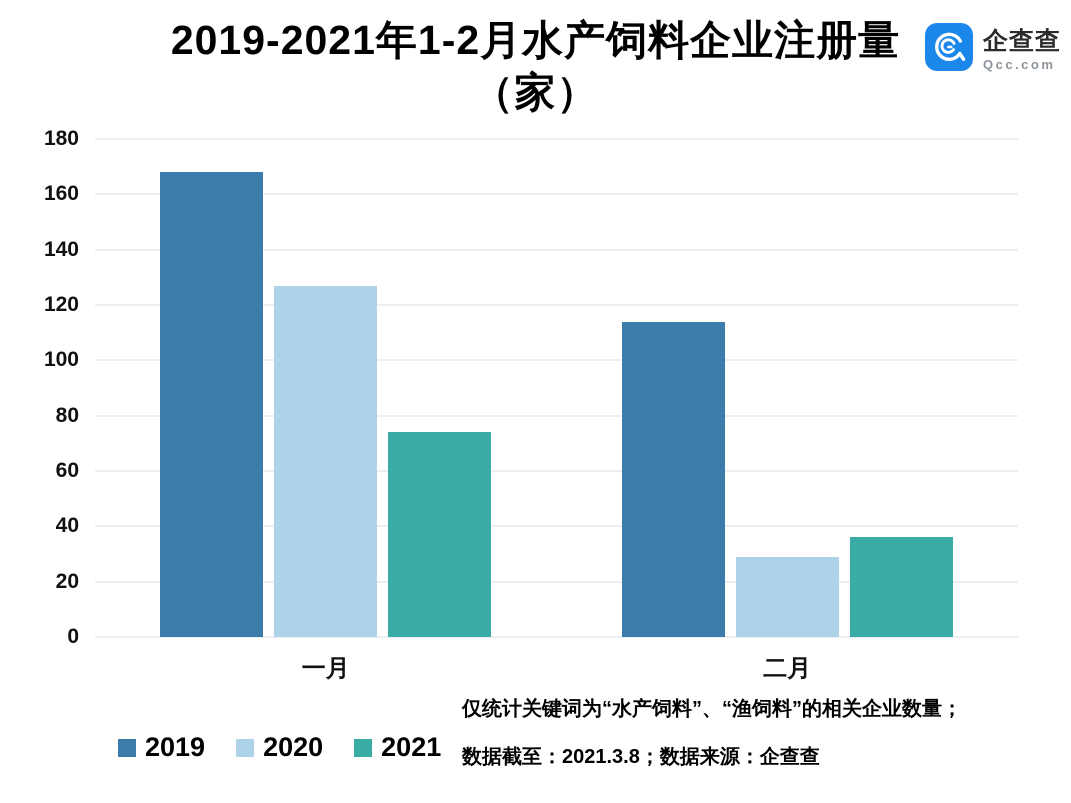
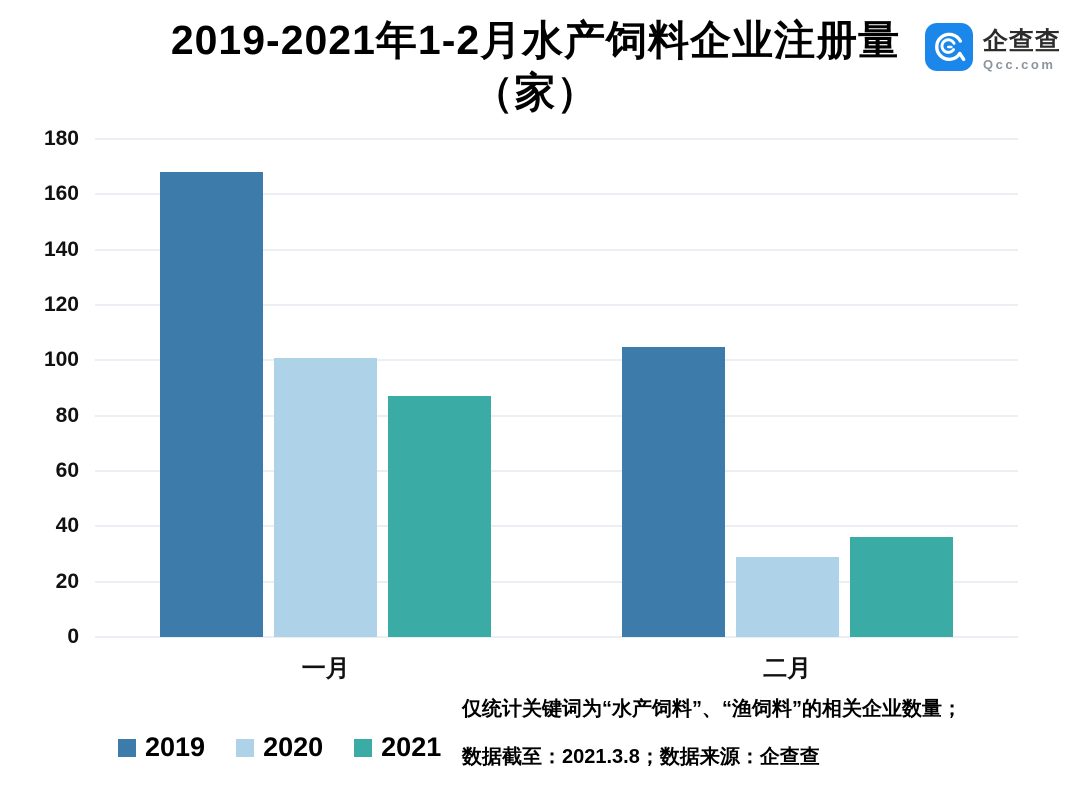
2020/一月: 127 -> 101
2021/一月: 74 -> 87
2019/二月: 114 -> 105
